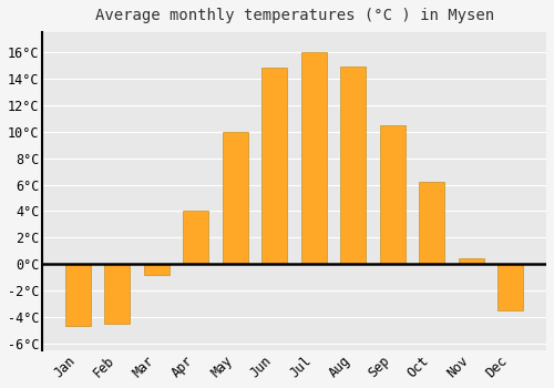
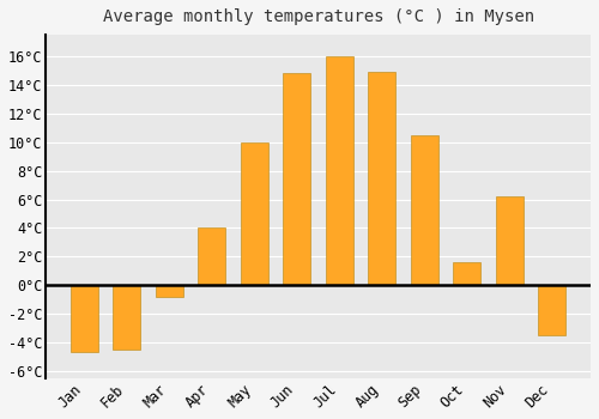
Oct: 6.2°C -> 1.6°C
Nov: 0.4°C -> 6.2°C
